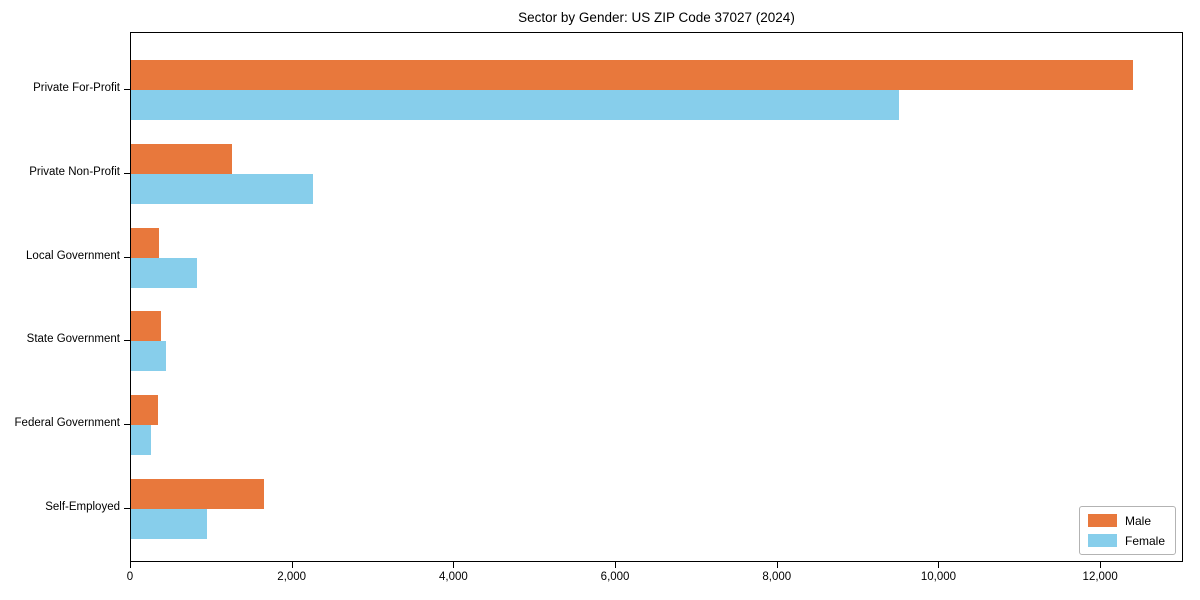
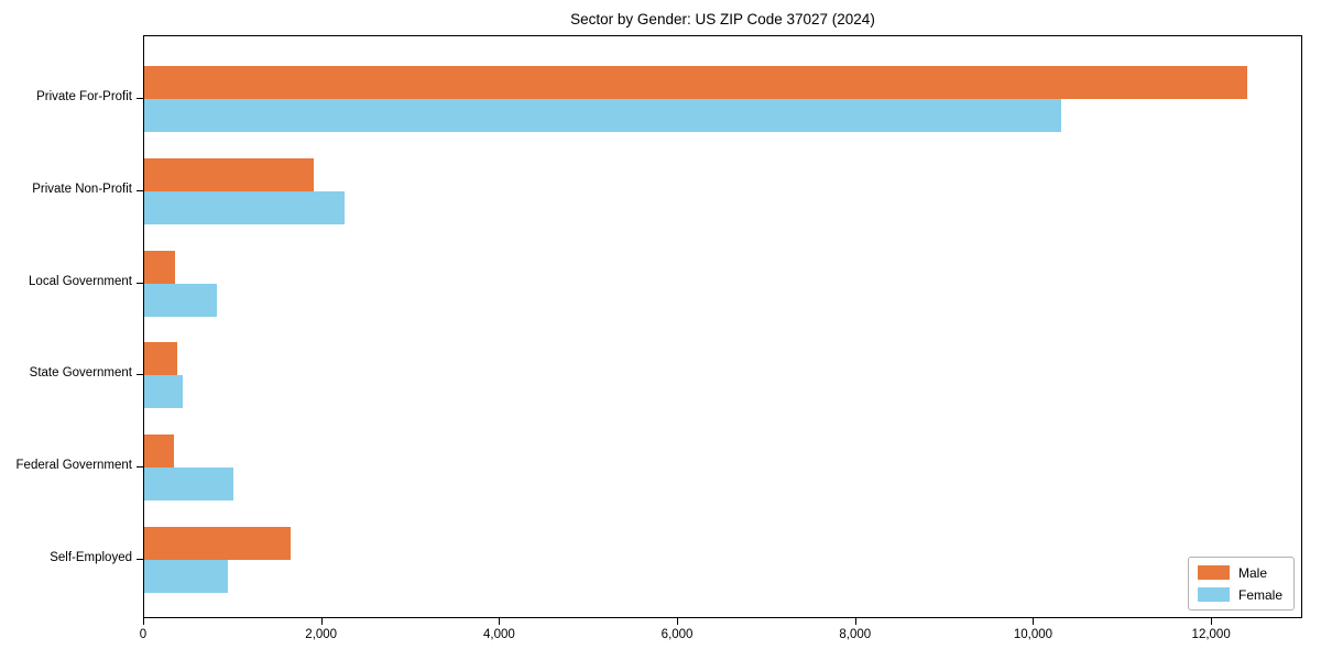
Female/Private For-Profit: 9500 -> 10300
Male/Private Non-Profit: 1200 -> 1900
Female/Federal Government: 200 -> 1000
